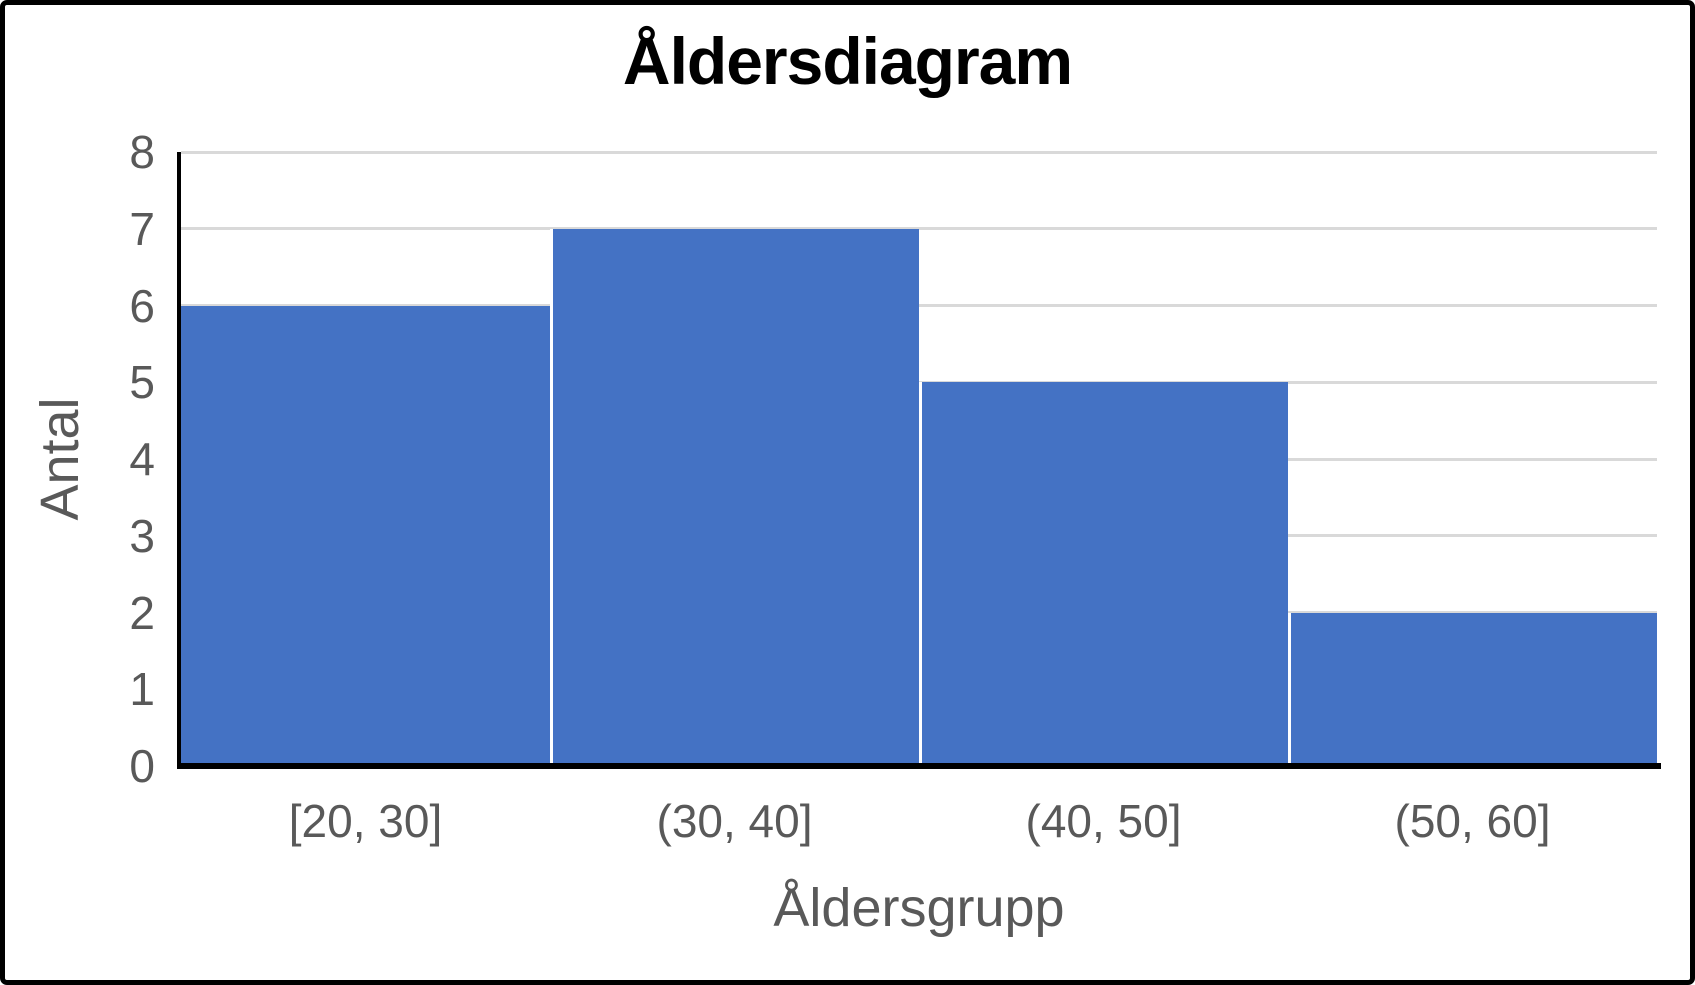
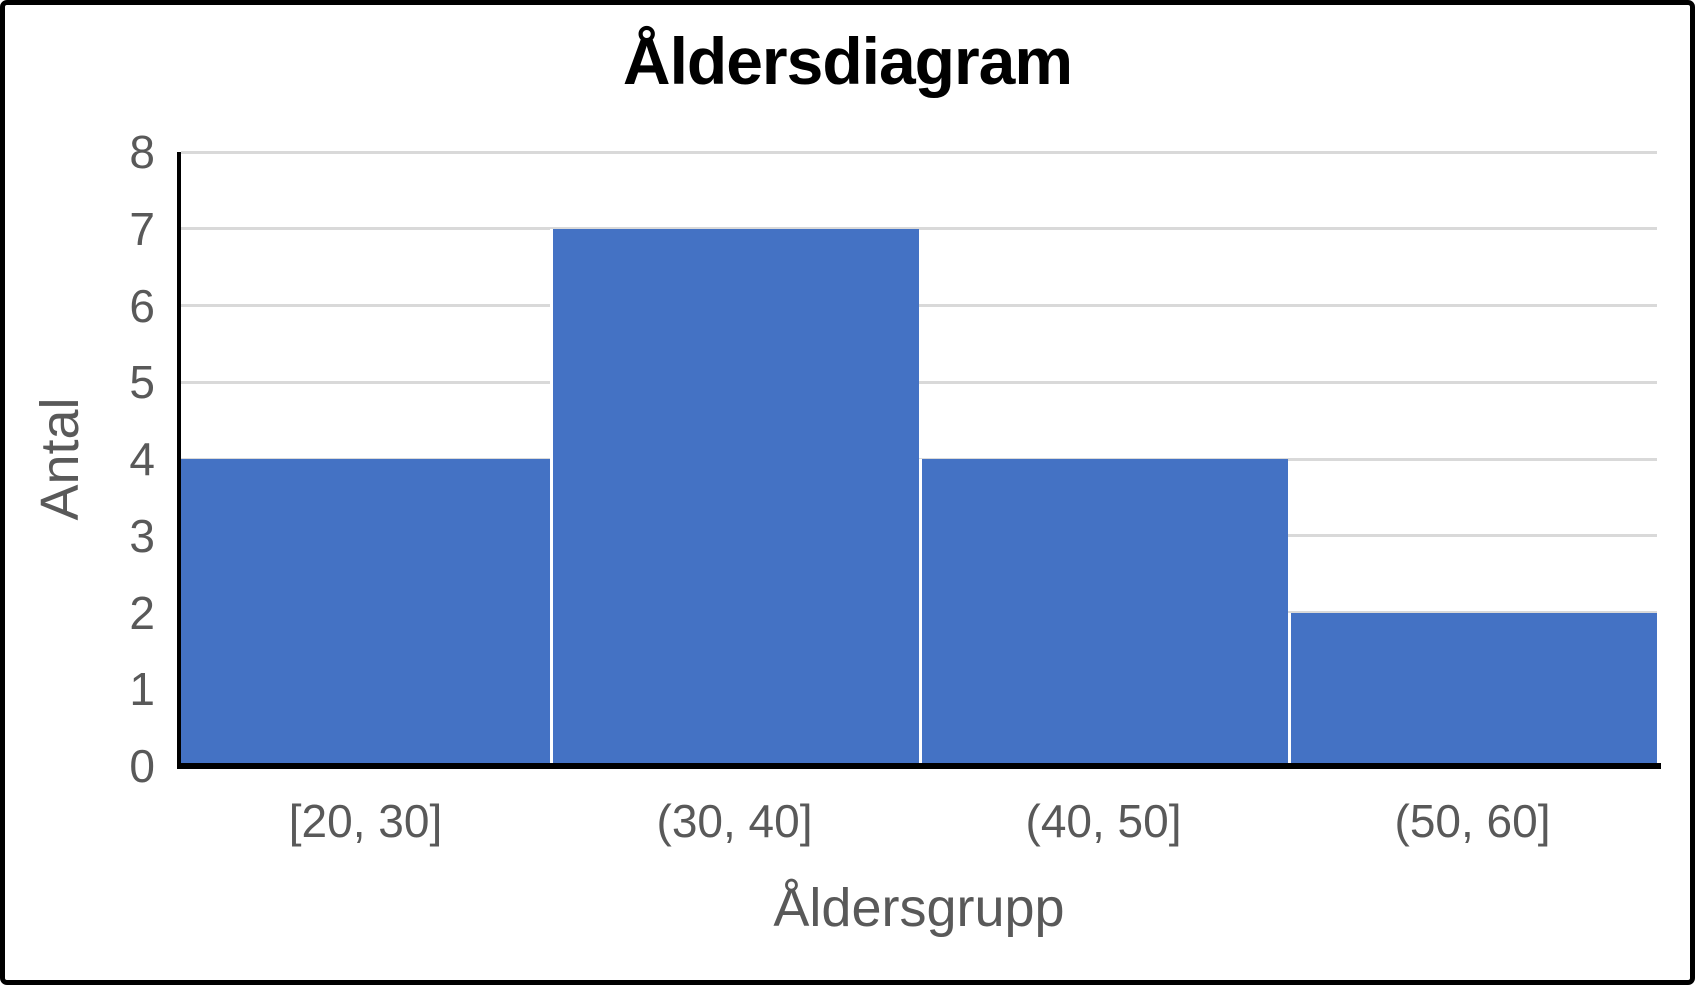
[20, 30]: 6 -> 4
(40, 50]: 5 -> 4
